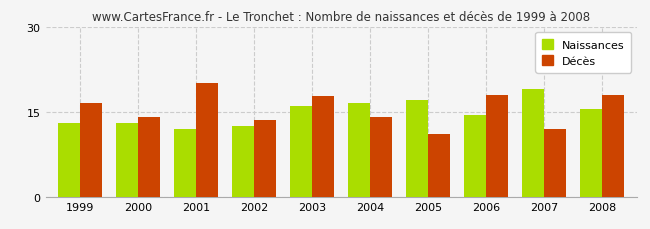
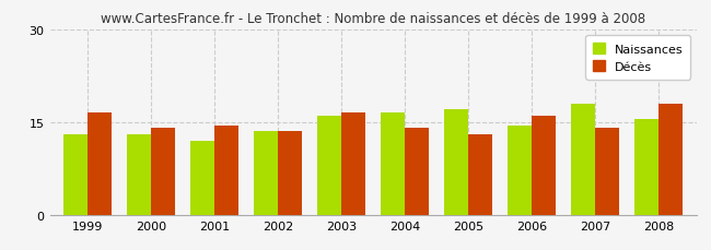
Décès/2001: 20.0 -> 14.5
Naissances/2002: 12.4 -> 13.5
Décès/2003: 17.8 -> 16.5
Décès/2005: 11.0 -> 13.0
Décès/2006: 18.0 -> 16.0
Naissances/2007: 19.0 -> 18.0
Décès/2007: 12.0 -> 14.0
